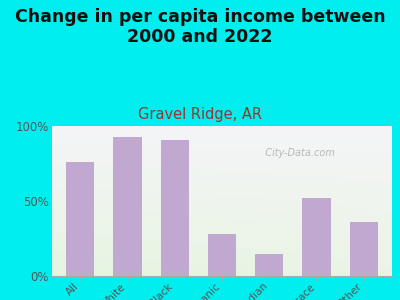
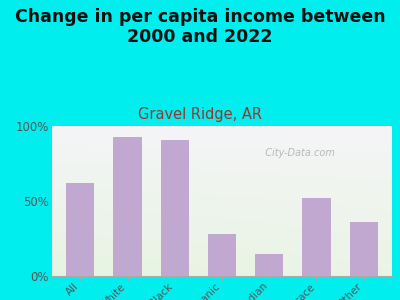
All: 76% -> 62%
